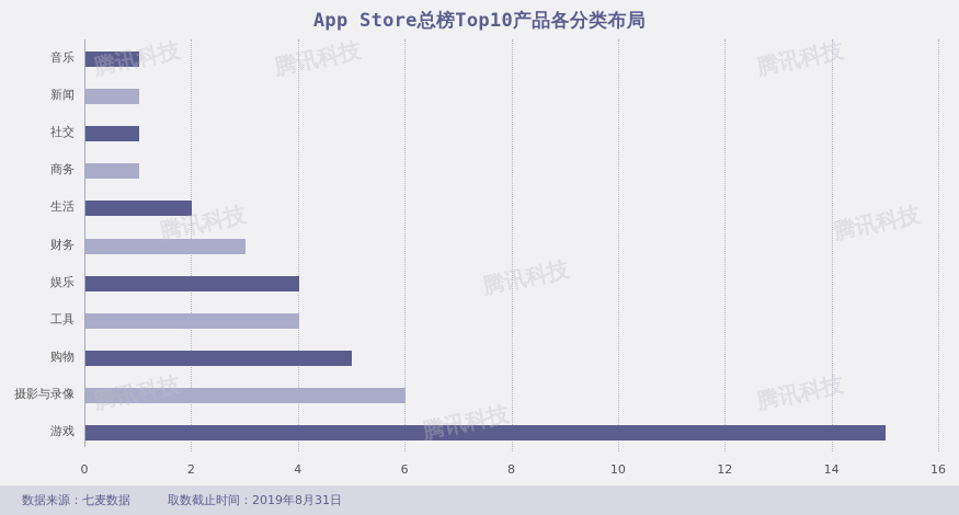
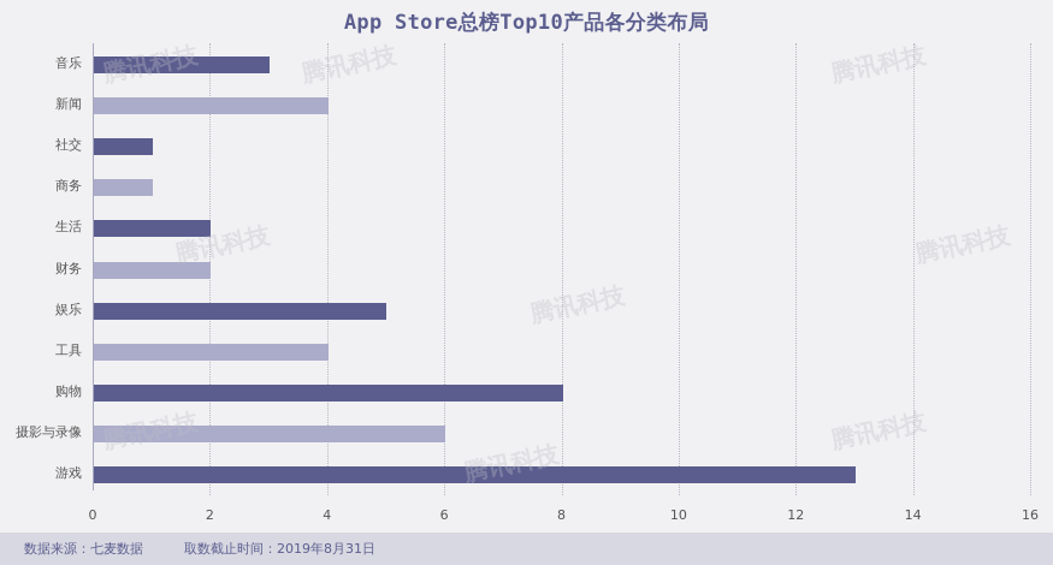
音乐: 1 -> 3
新闻: 1 -> 4
财务: 3 -> 2
娱乐: 4 -> 5
购物: 5 -> 8
游戏: 15 -> 13
